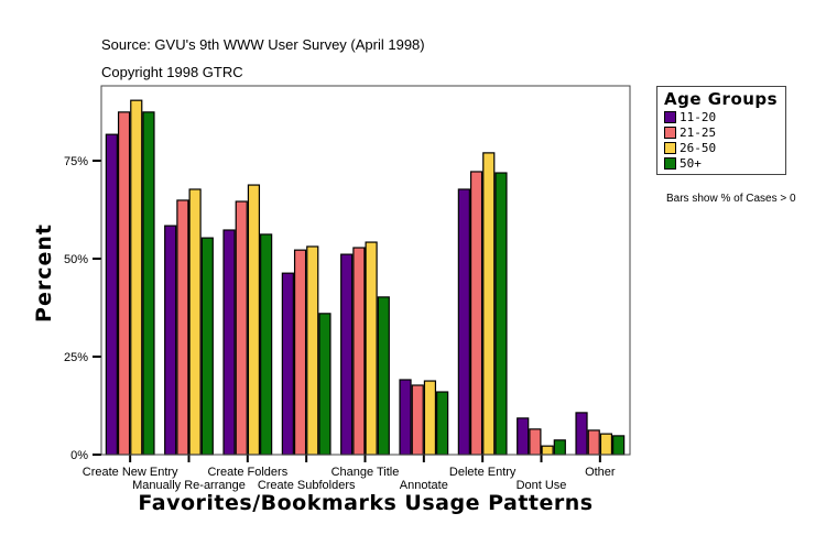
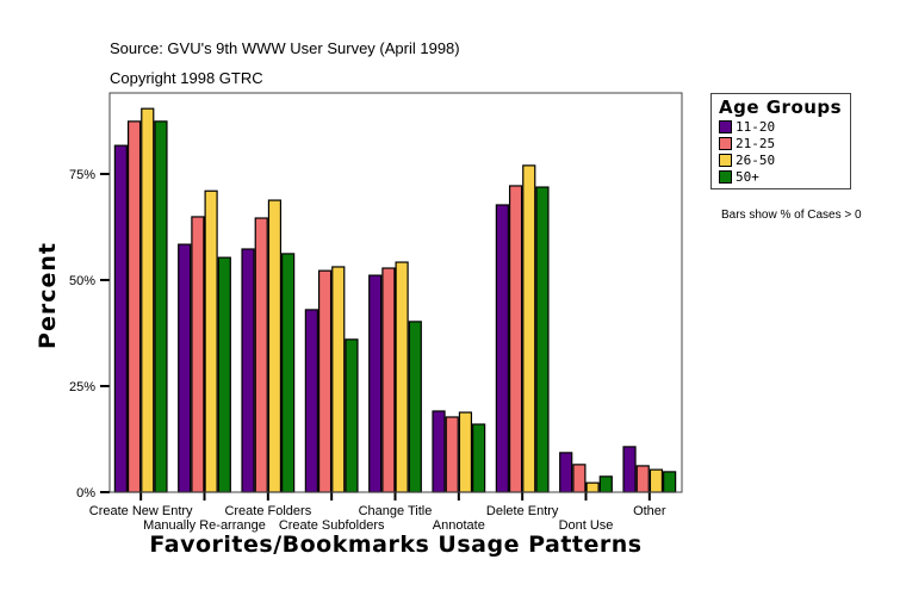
26-50/Manually Re-arrange: 68% -> 71%
11-20/Create Subfolders: 46% -> 43%
